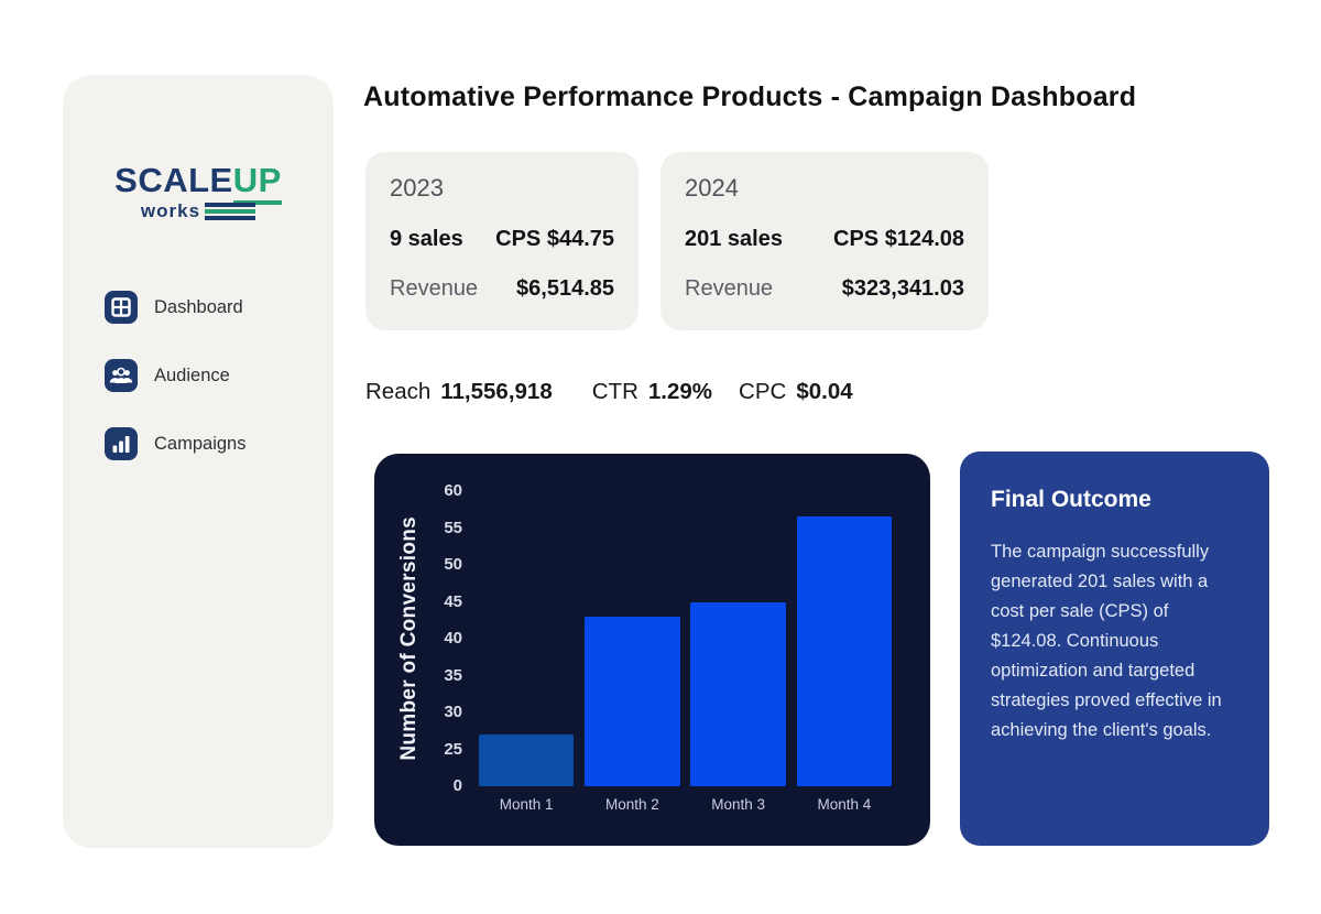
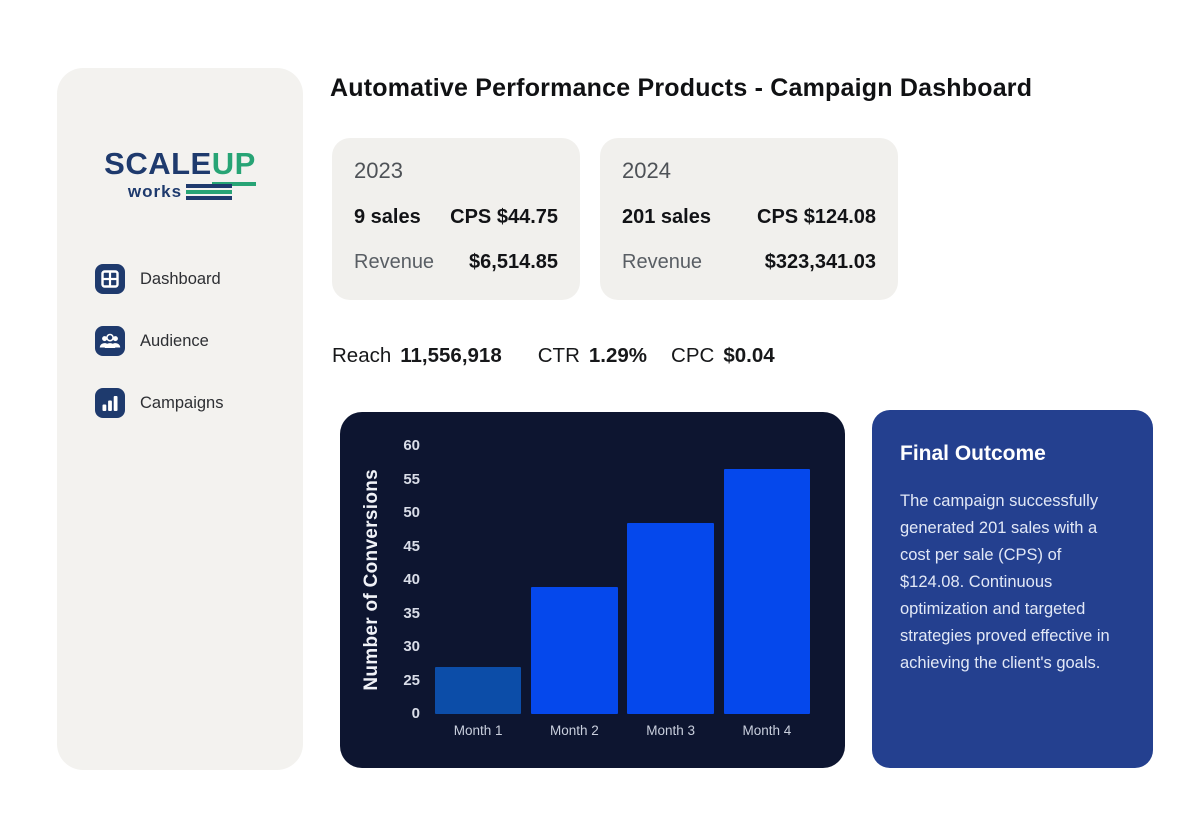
Month 2: 43 -> 39
Month 3: 45 -> 48
